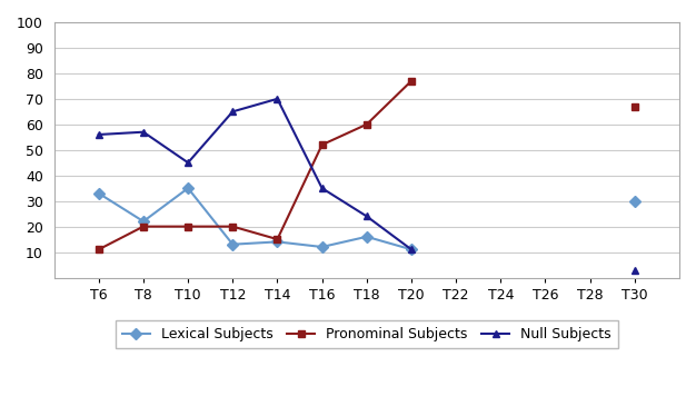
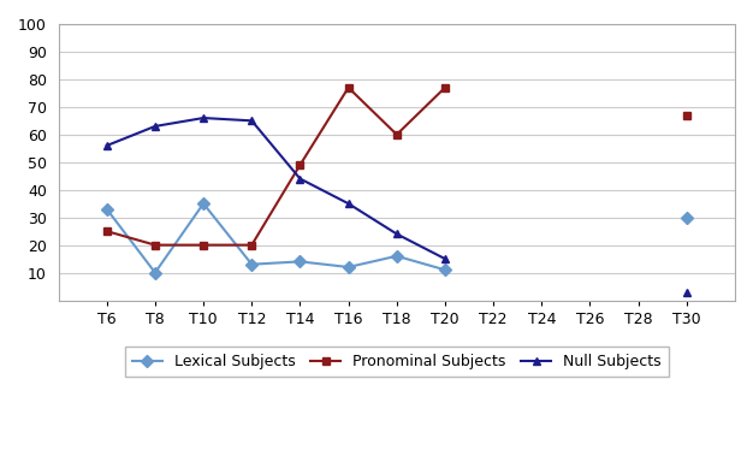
Pronominal Subjects/T6: 11 -> 25
Lexical Subjects/T8: 22 -> 10
Null Subjects/T8: 57 -> 63
Null Subjects/T10: 45 -> 66
Pronominal Subjects/T14: 15 -> 49
Null Subjects/T14: 70 -> 44
Pronominal Subjects/T16: 52 -> 77
Null Subjects/T20: 11 -> 15
